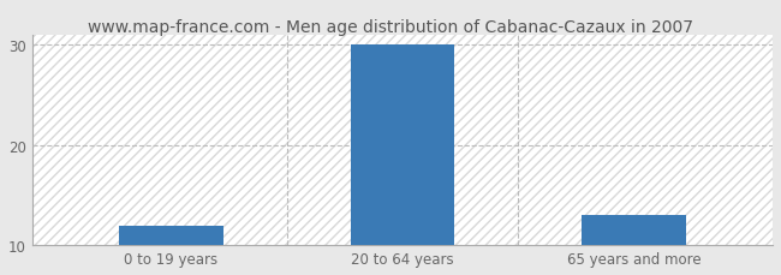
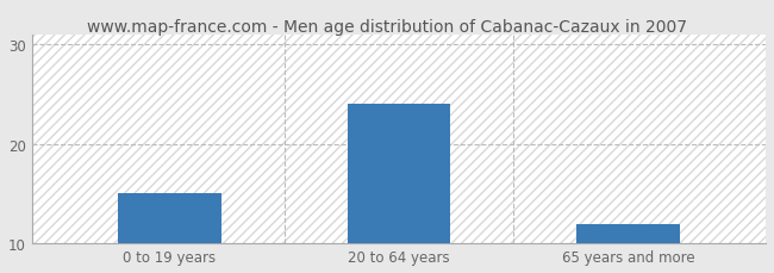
0 to 19 years: 12 -> 15
20 to 64 years: 30 -> 24
65 years and more: 13 -> 12
